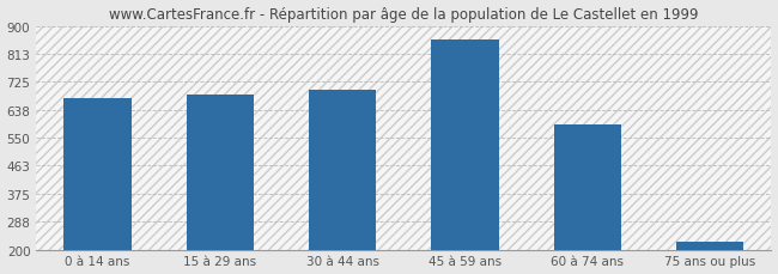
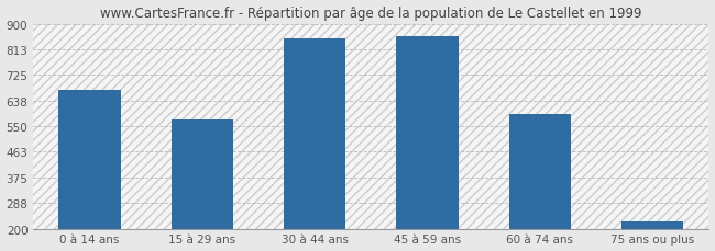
15 à 29 ans: 685 -> 572
30 à 44 ans: 700 -> 851
